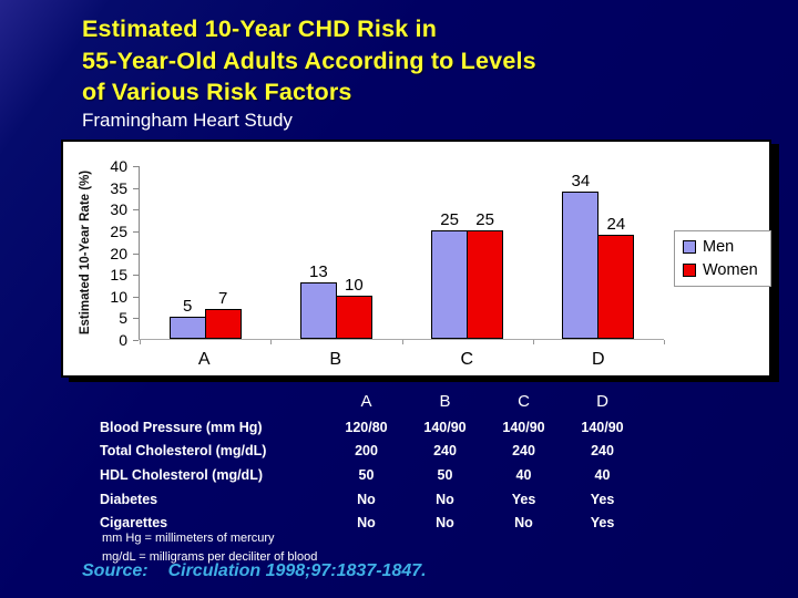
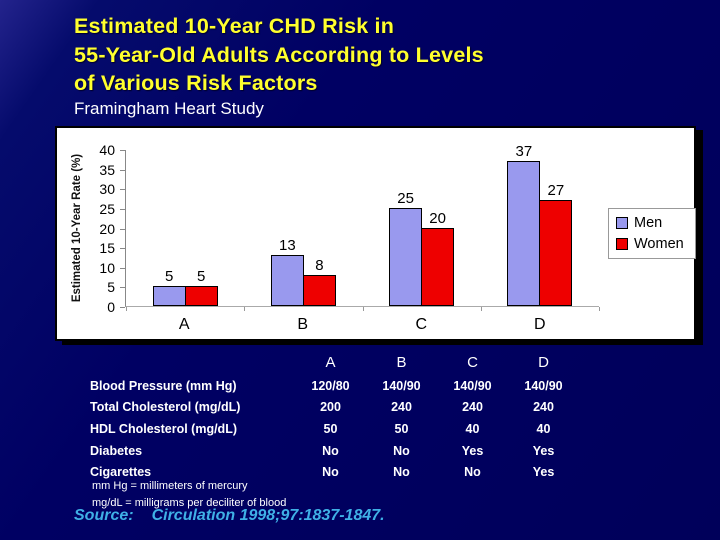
Women/A: 7 -> 5
Women/B: 10 -> 8
Women/C: 25 -> 20
Men/D: 34 -> 37
Women/D: 24 -> 27
